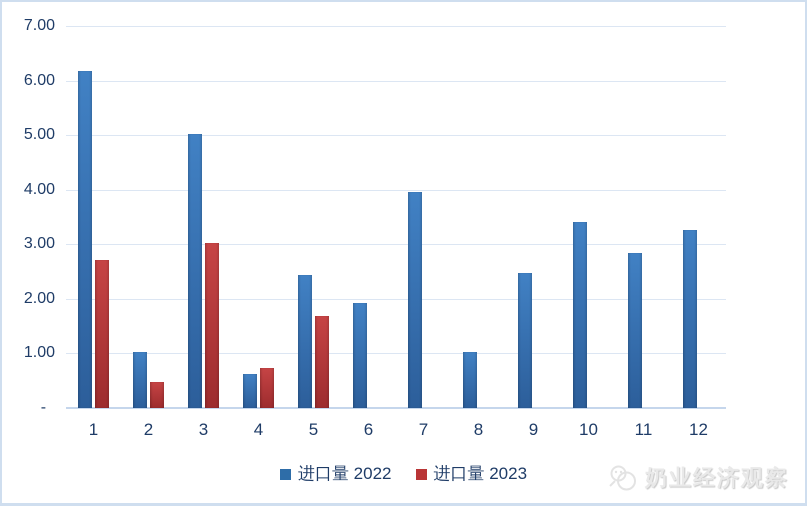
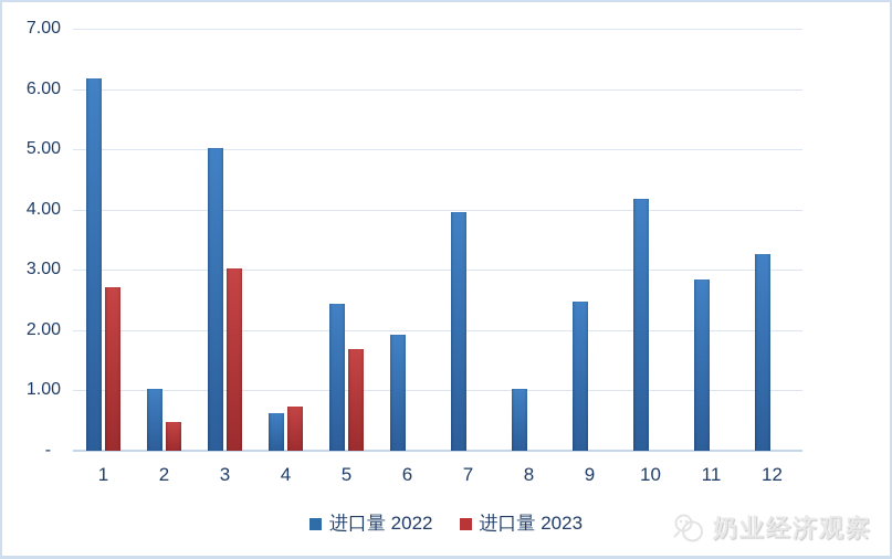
进口量 2022/10: 3.4 -> 4.2
